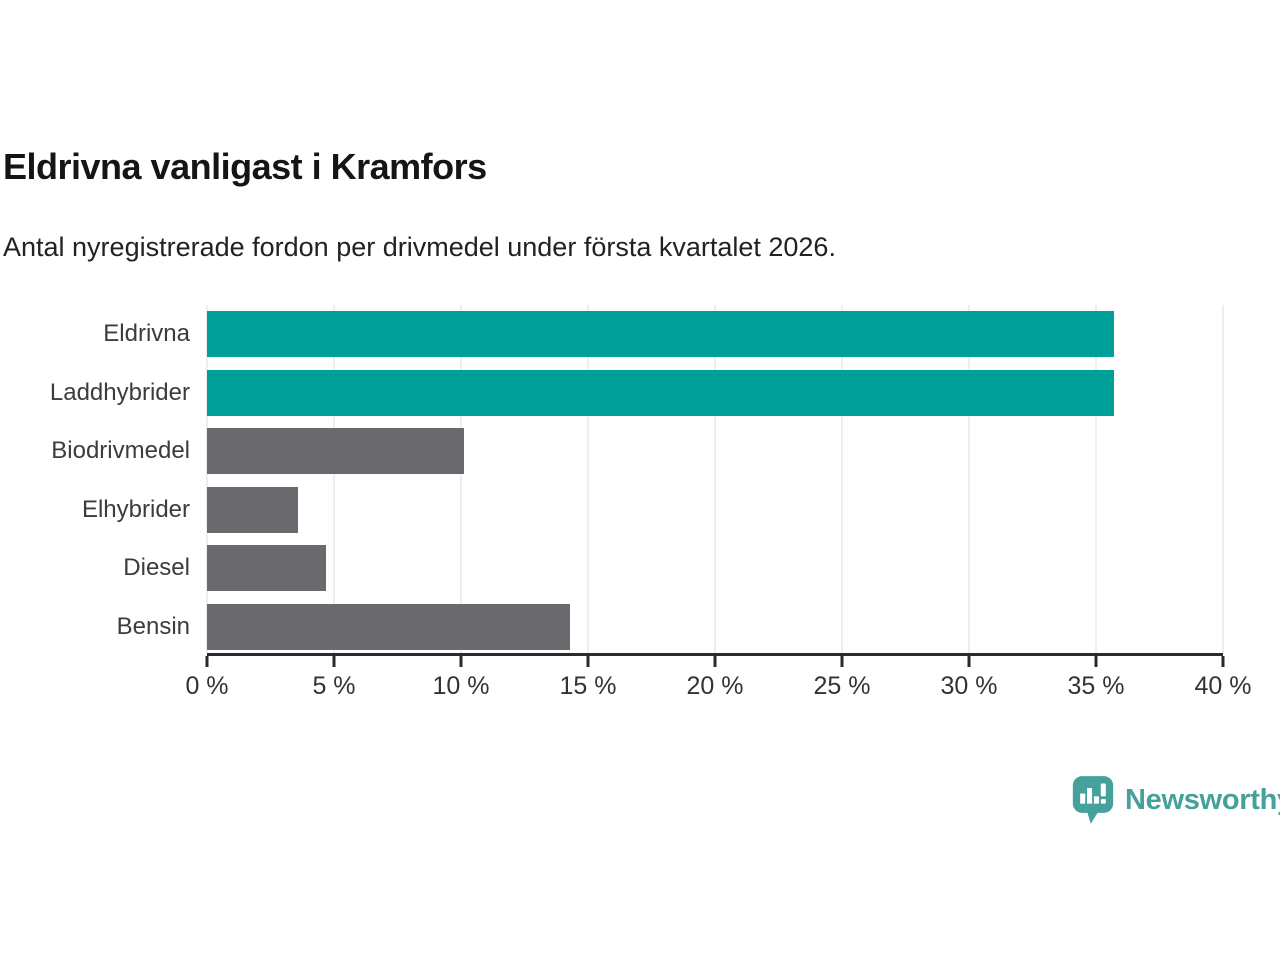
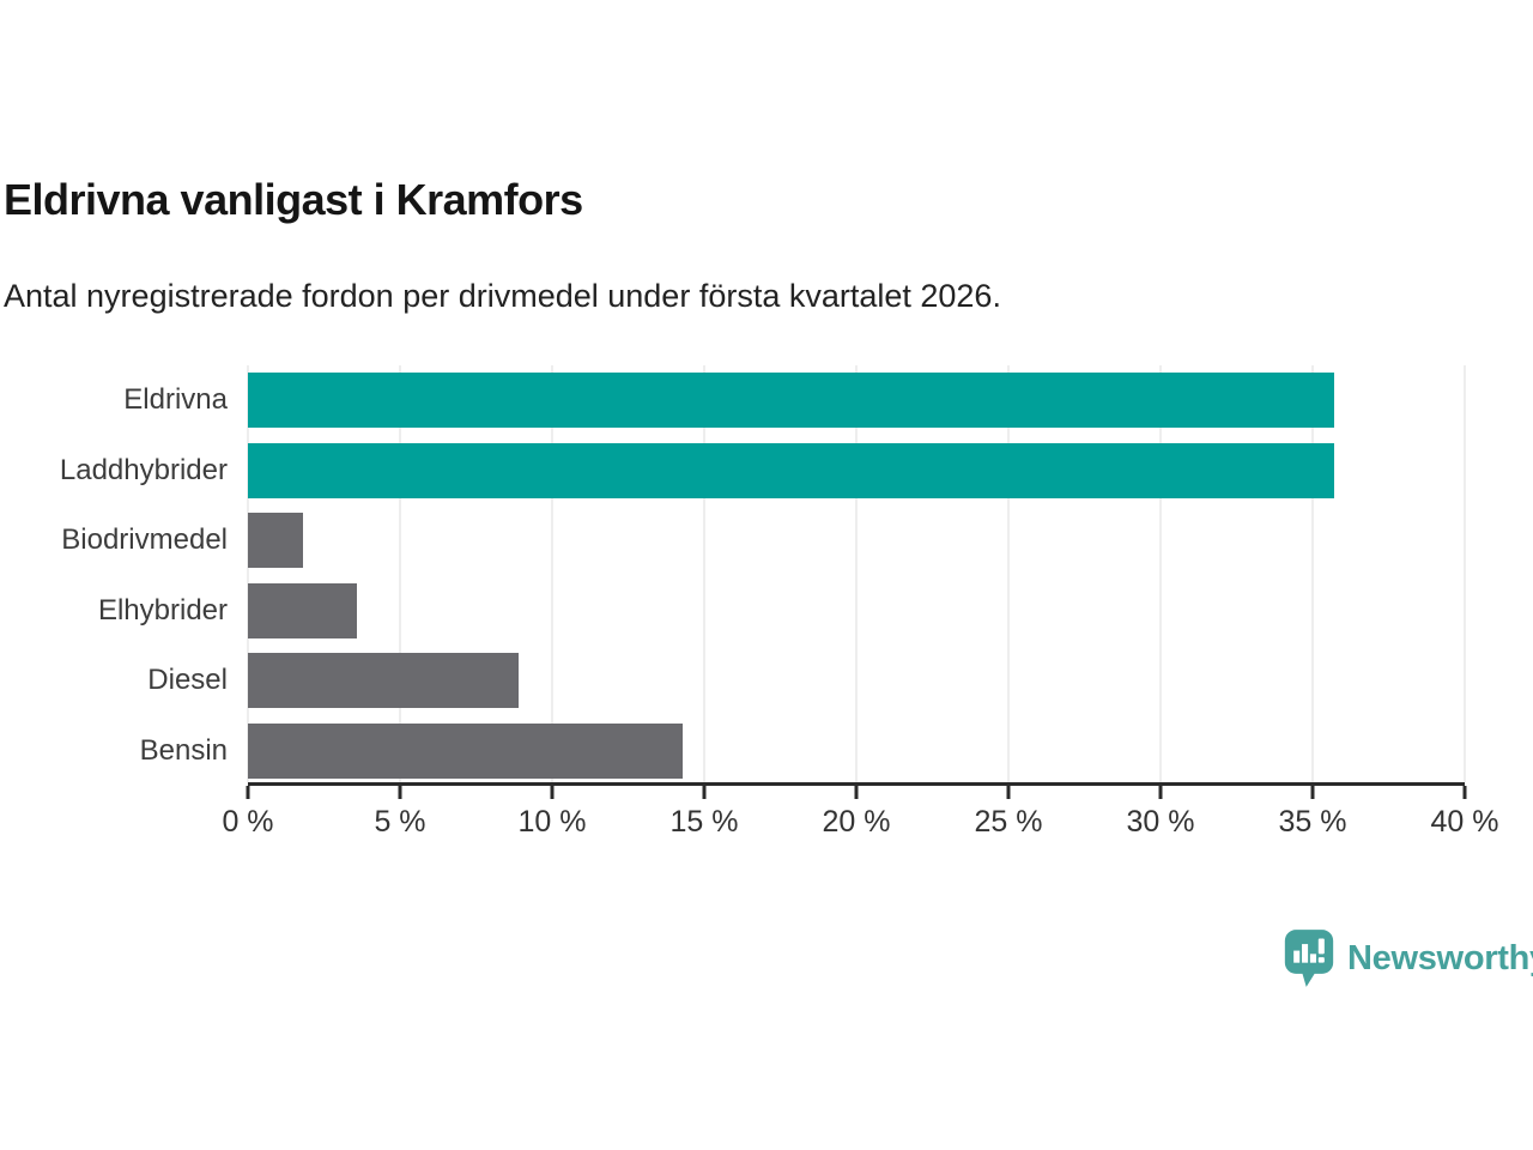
Biodrivmedel: 10.1% -> 1.8%
Diesel: 4.7% -> 8.9%
